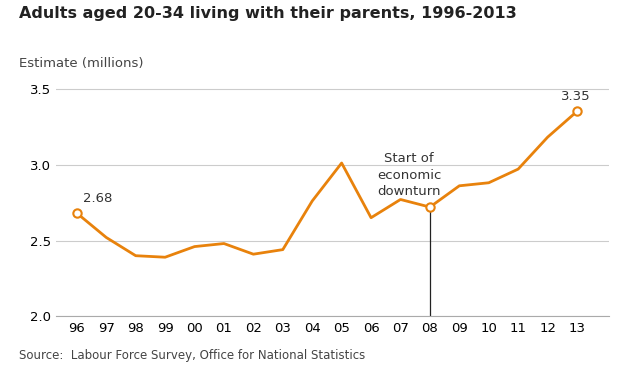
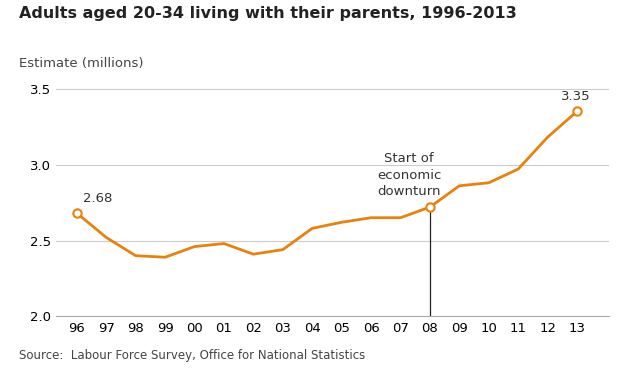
04: 2.76 -> 2.58
05: 3.01 -> 2.62
07: 2.77 -> 2.65
